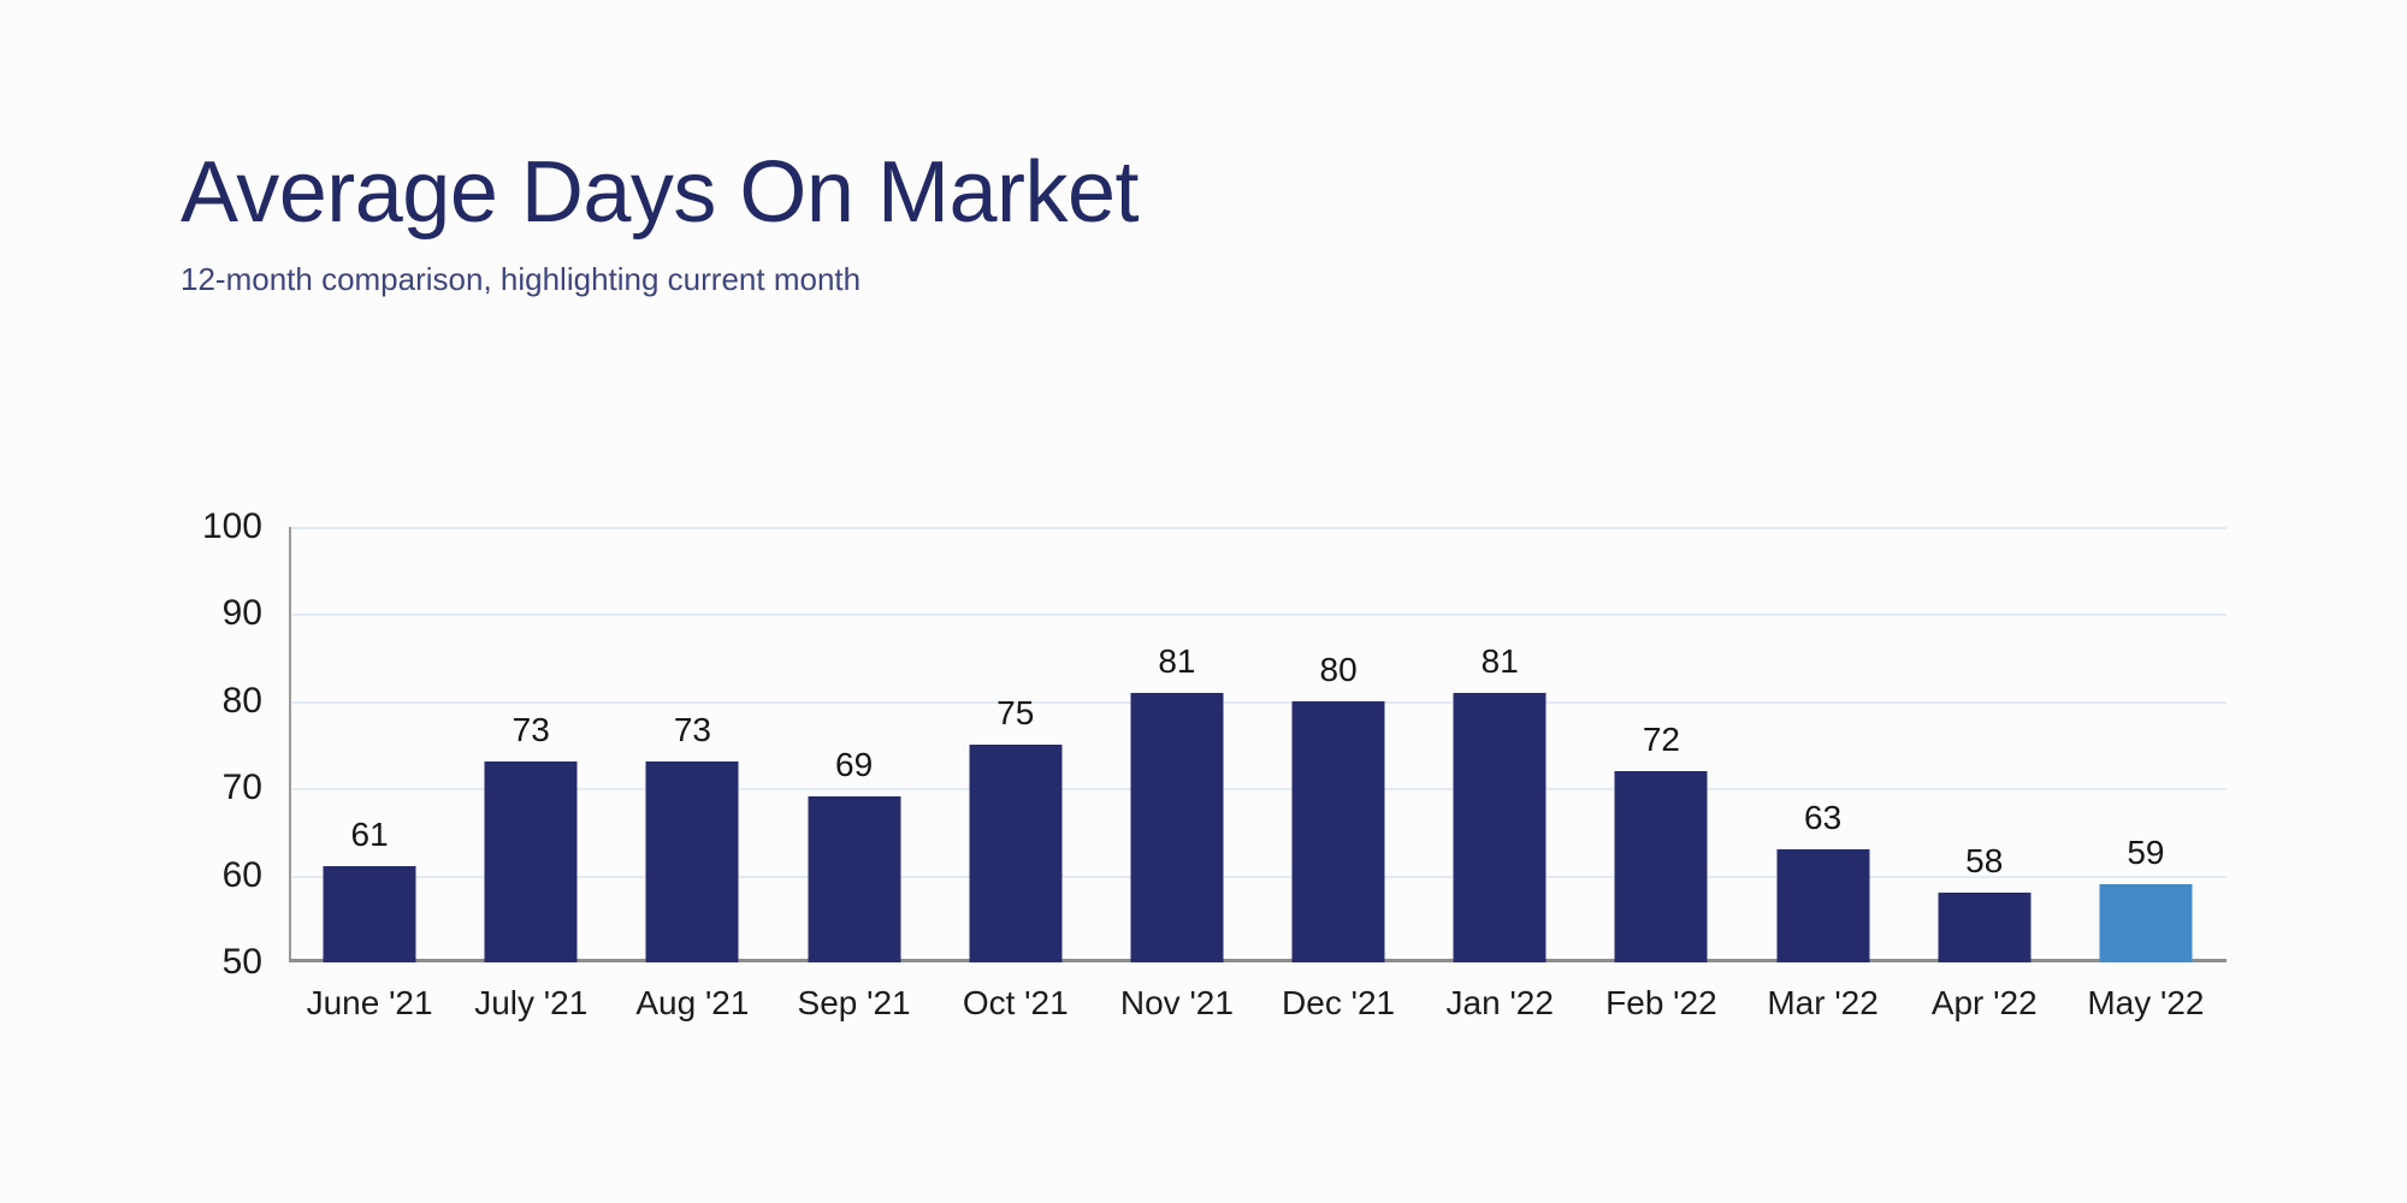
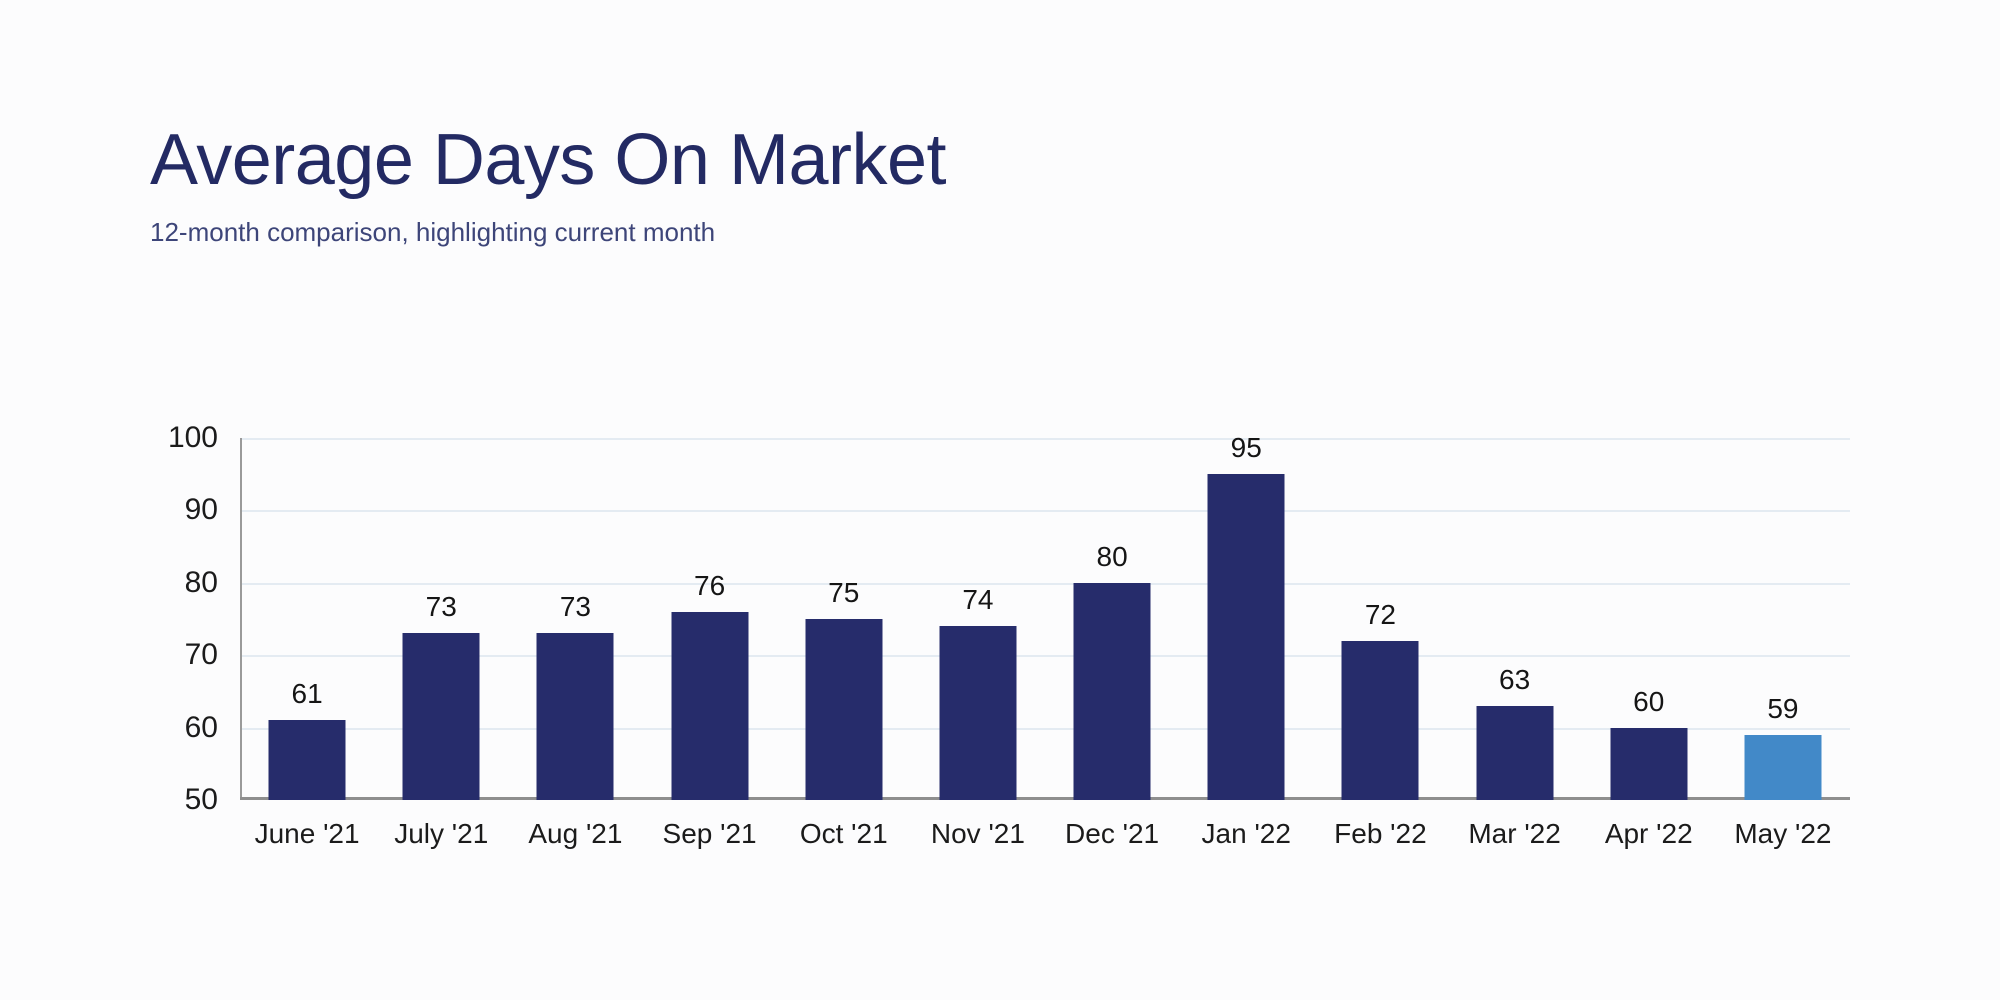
Sep '21: 69 -> 76
Nov '21: 81 -> 74
Jan '22: 81 -> 95
Apr '22: 58 -> 60
